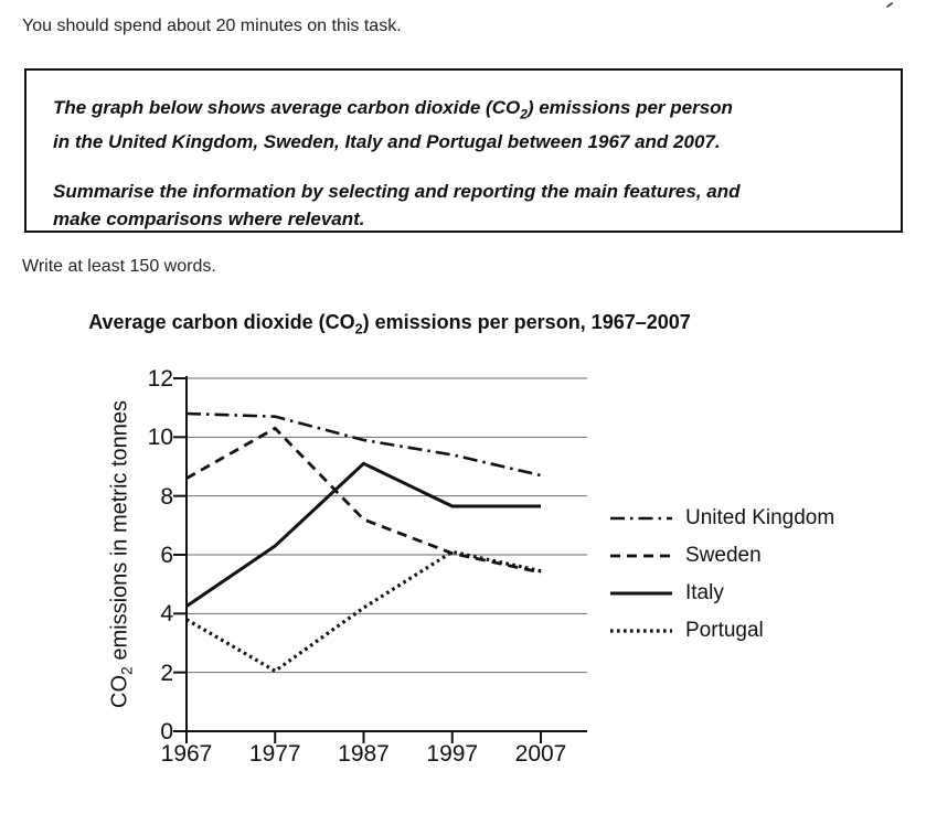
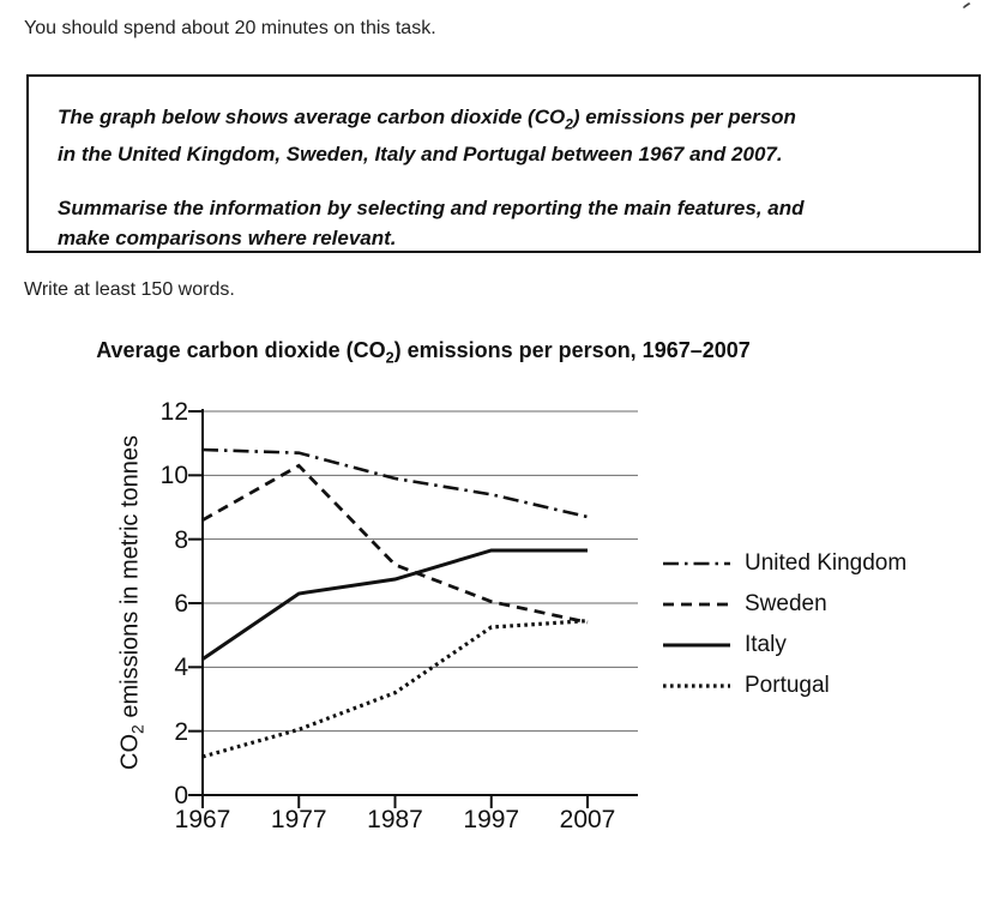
Portugal/1967: 3.8 -> 1.2
Italy/1987: 9.1 -> 6.8
Portugal/1987: 4.2 -> 3.2
Portugal/1997: 6.1 -> 5.2
